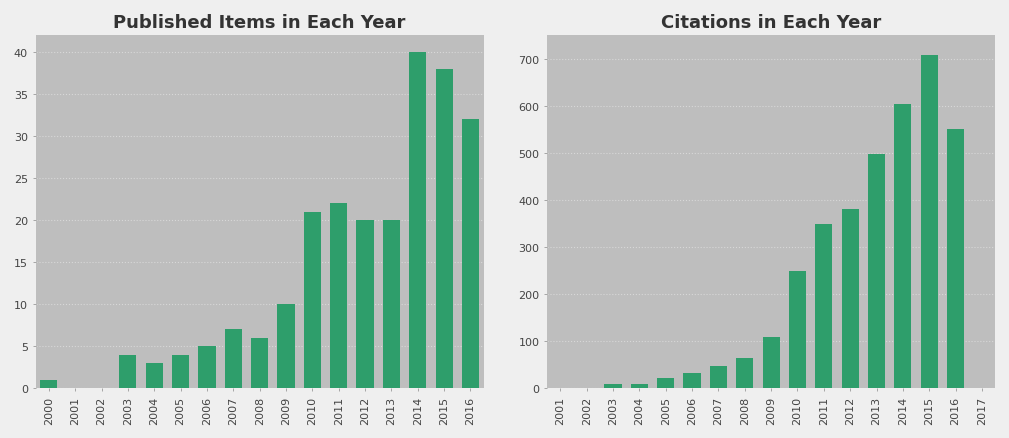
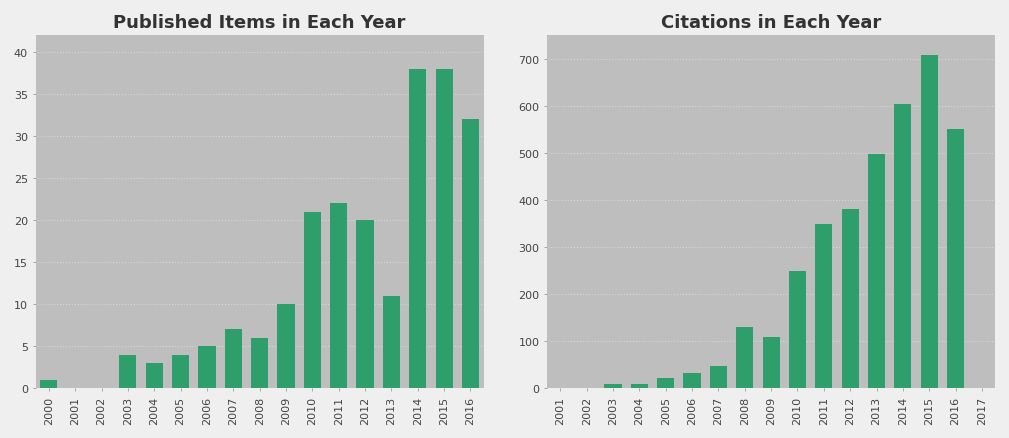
Published Items in Each Year/2013: 20 -> 11
Published Items in Each Year/2014: 40 -> 38
Citations in Each Year/2008: 65 -> 130
